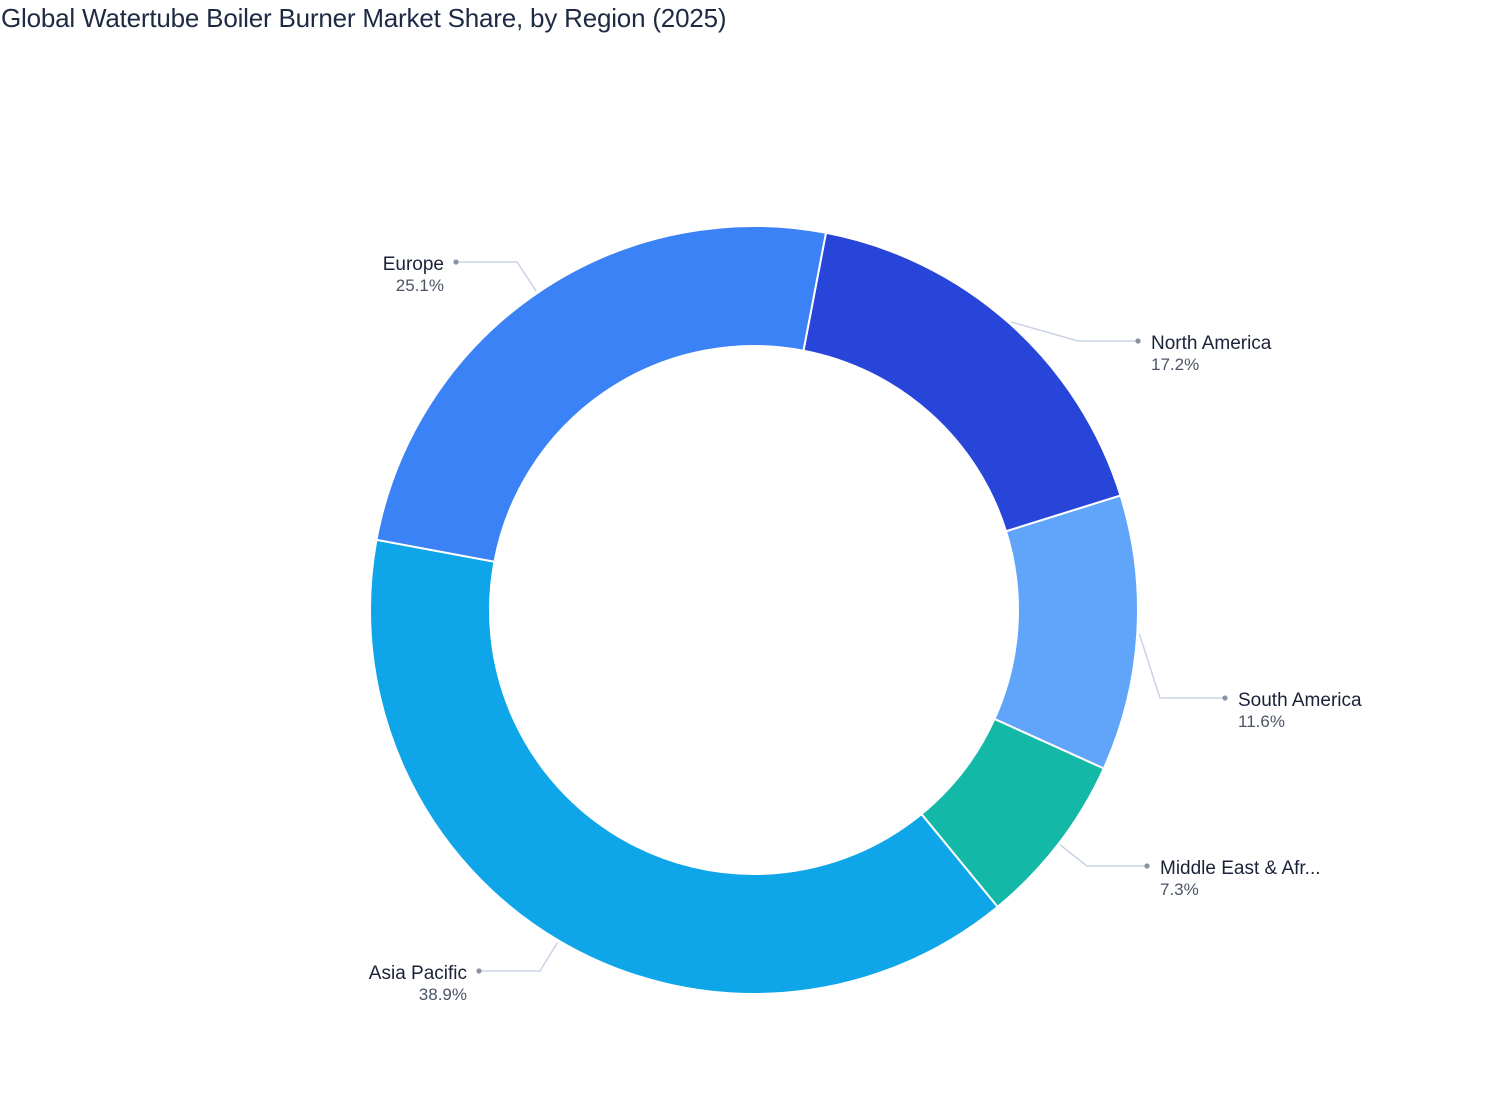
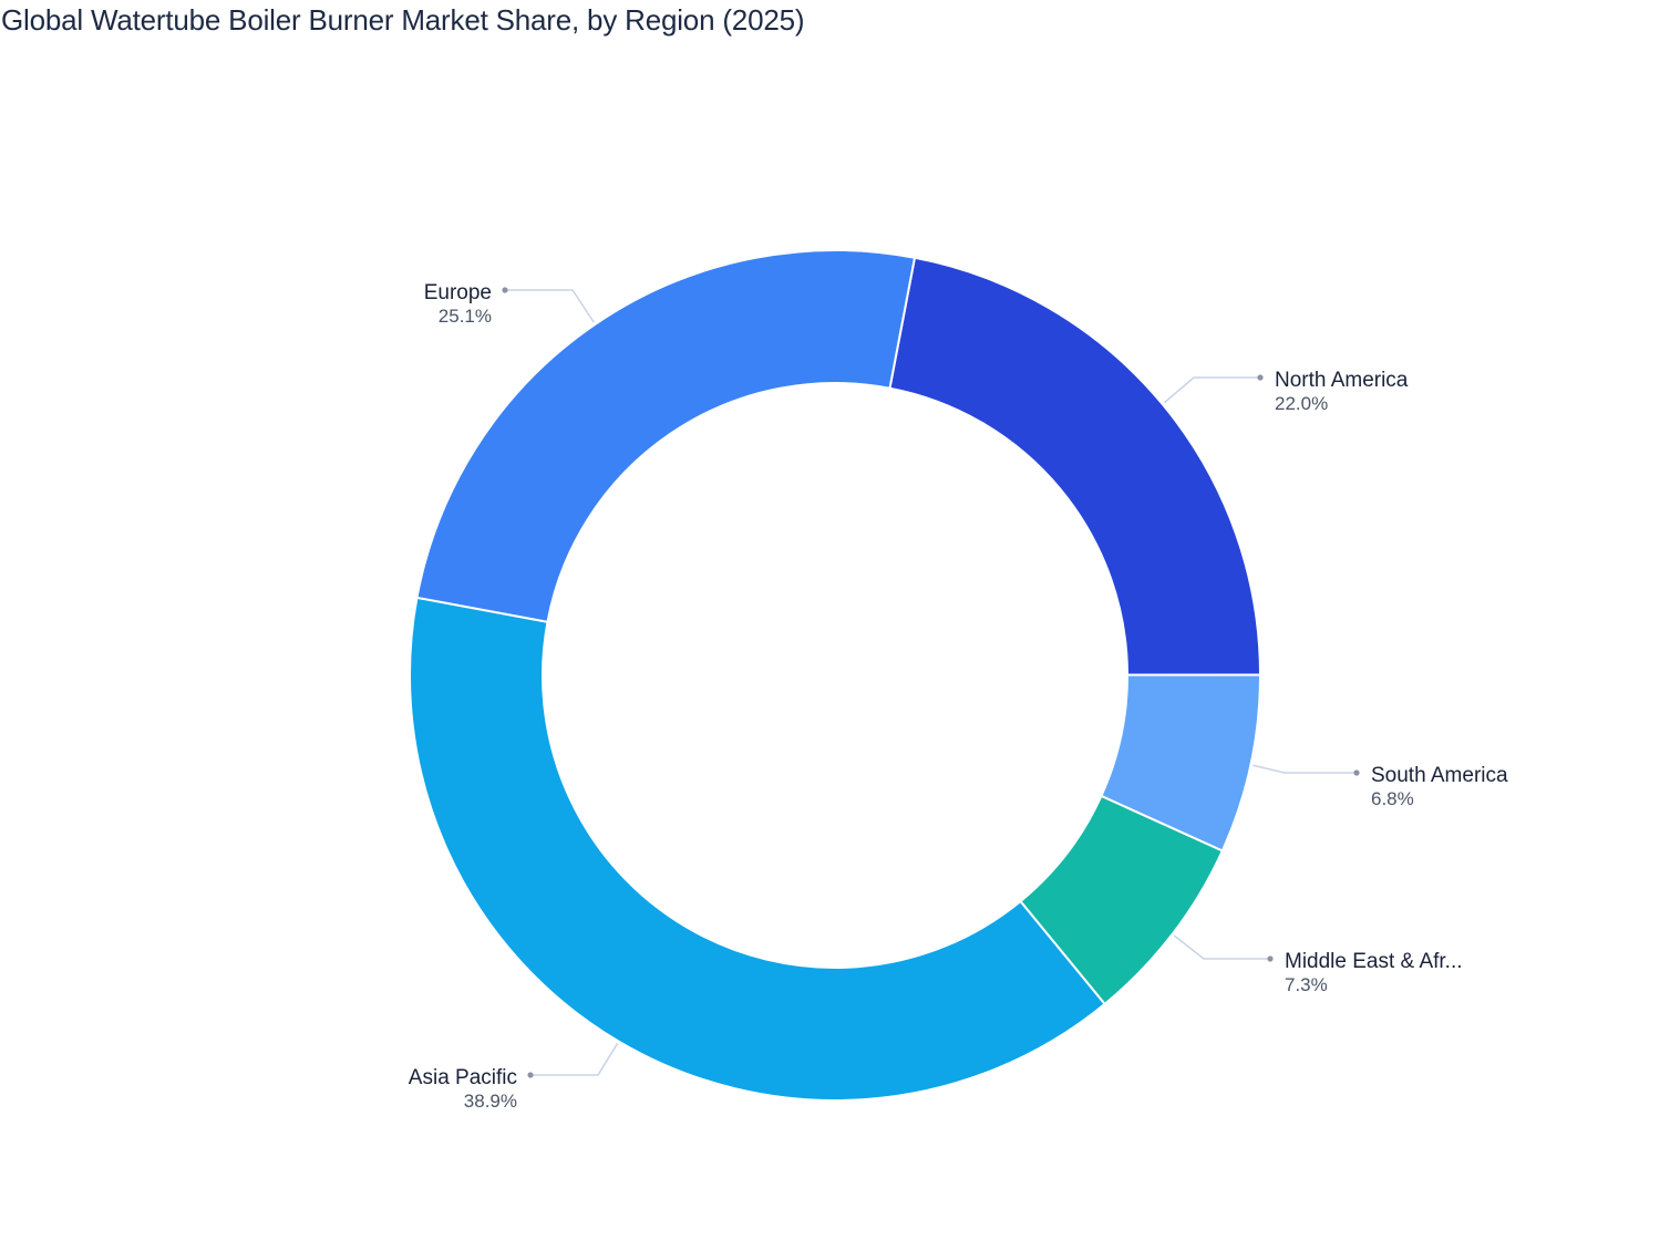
North America: 17.2% -> 22.0%
South America: 11.6% -> 6.8%
